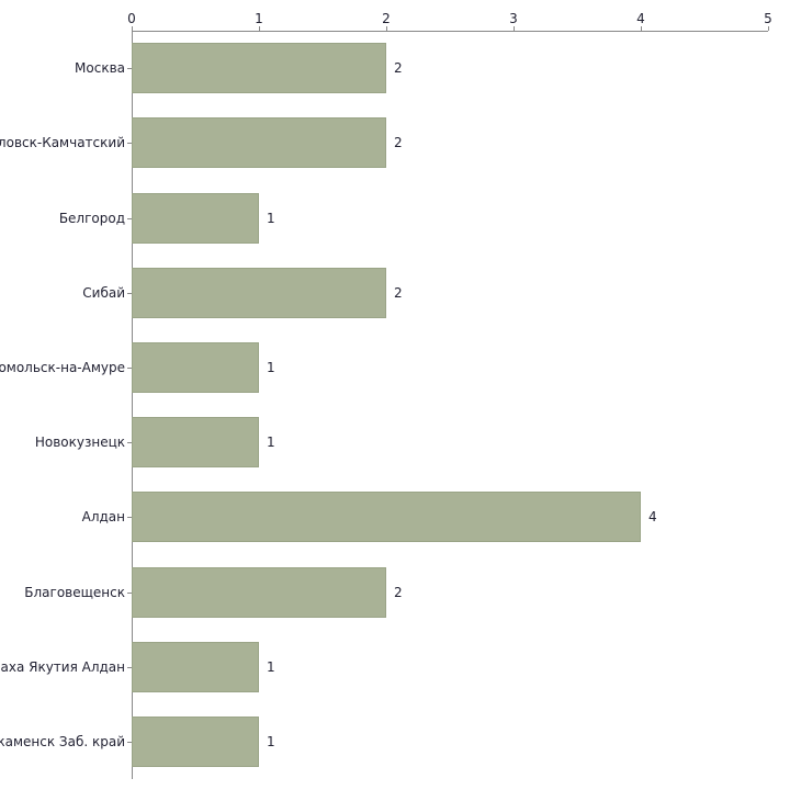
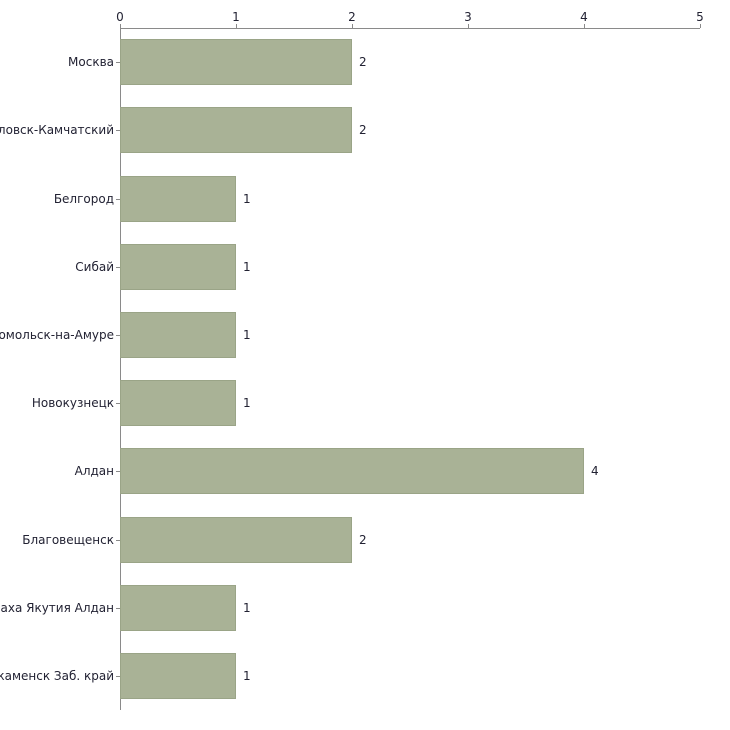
Сибай: 2 -> 1
